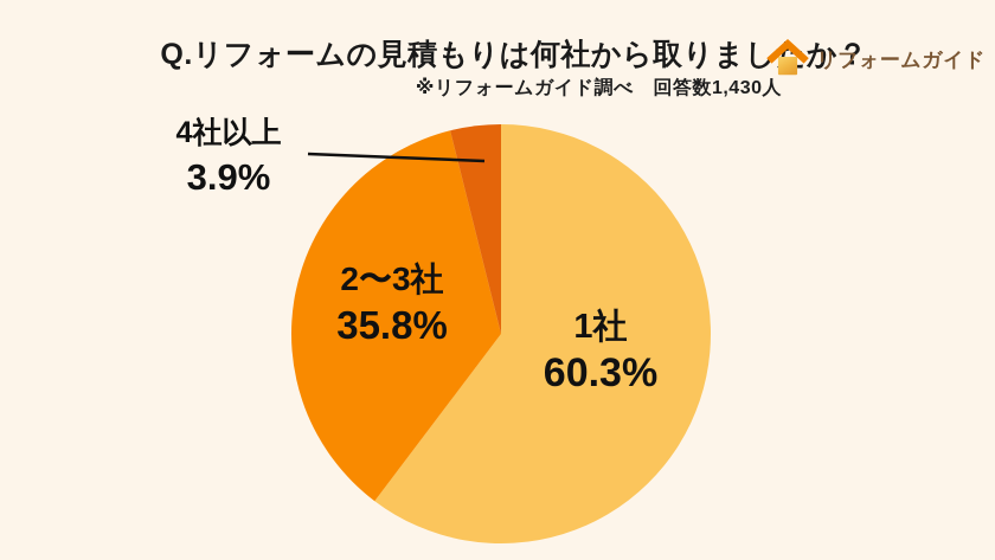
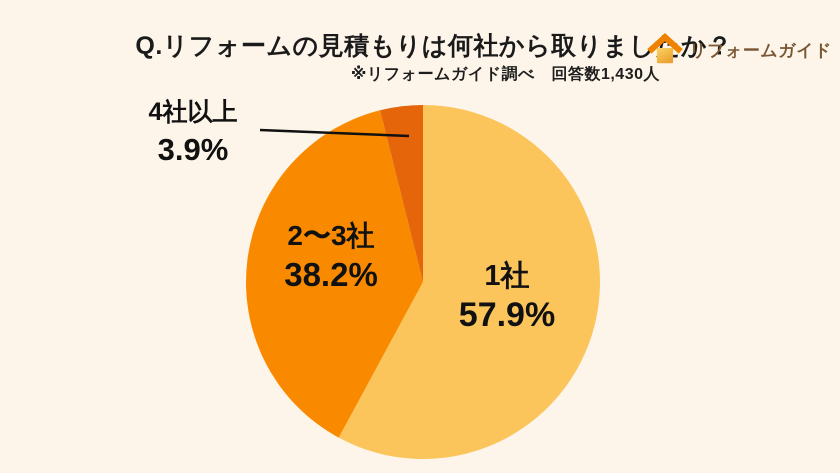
1社: 60.3% -> 57.9%
2〜3社: 35.8% -> 38.2%
